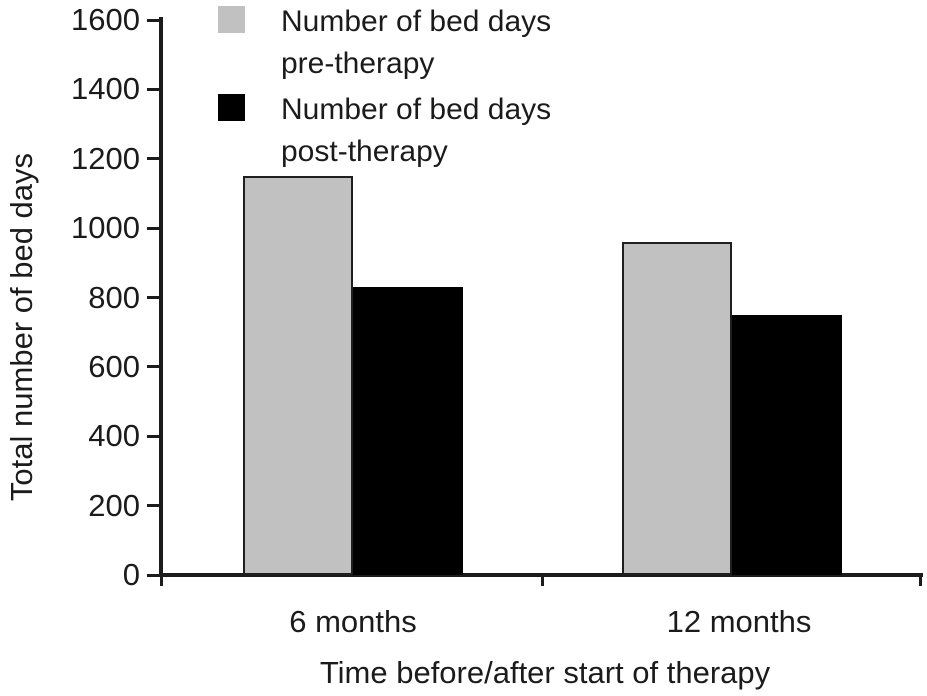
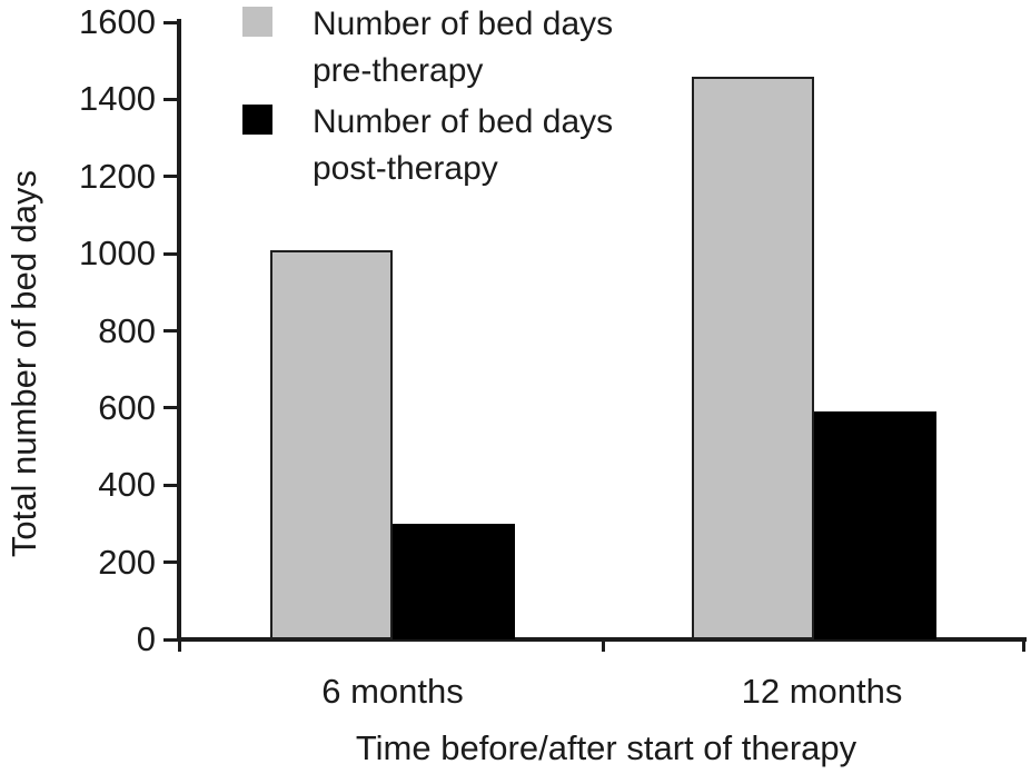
Number of bed days pre-therapy/6 months: 1150 -> 1010
Number of bed days post-therapy/6 months: 830 -> 300
Number of bed days pre-therapy/12 months: 960 -> 1460
Number of bed days post-therapy/12 months: 750 -> 590
